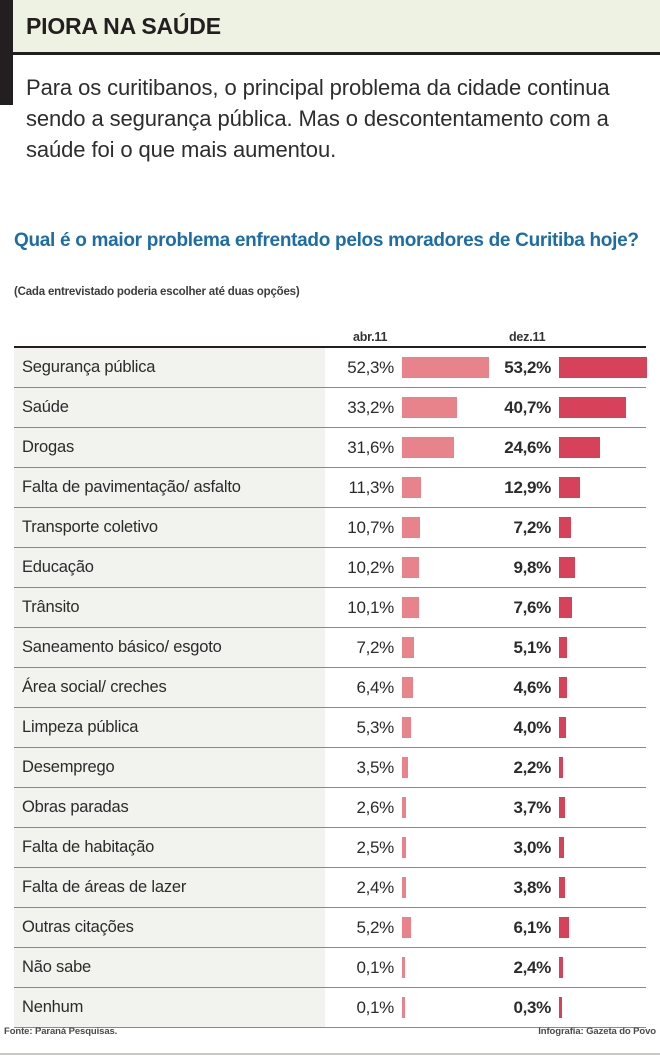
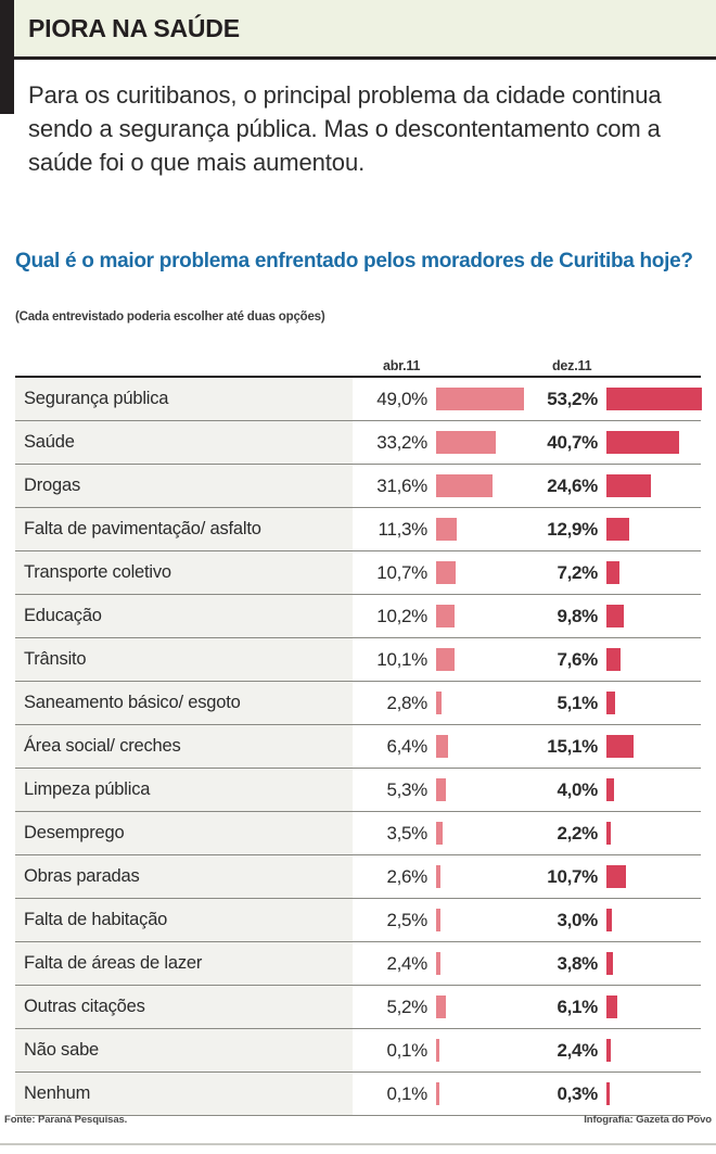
abr.11/Segurança pública: 52,3% -> 49,0%
abr.11/Saneamento básico/ esgoto: 7,2% -> 2,8%
dez.11/Área social/ creches: 4,6% -> 15,1%
dez.11/Obras paradas: 3,7% -> 10,7%
